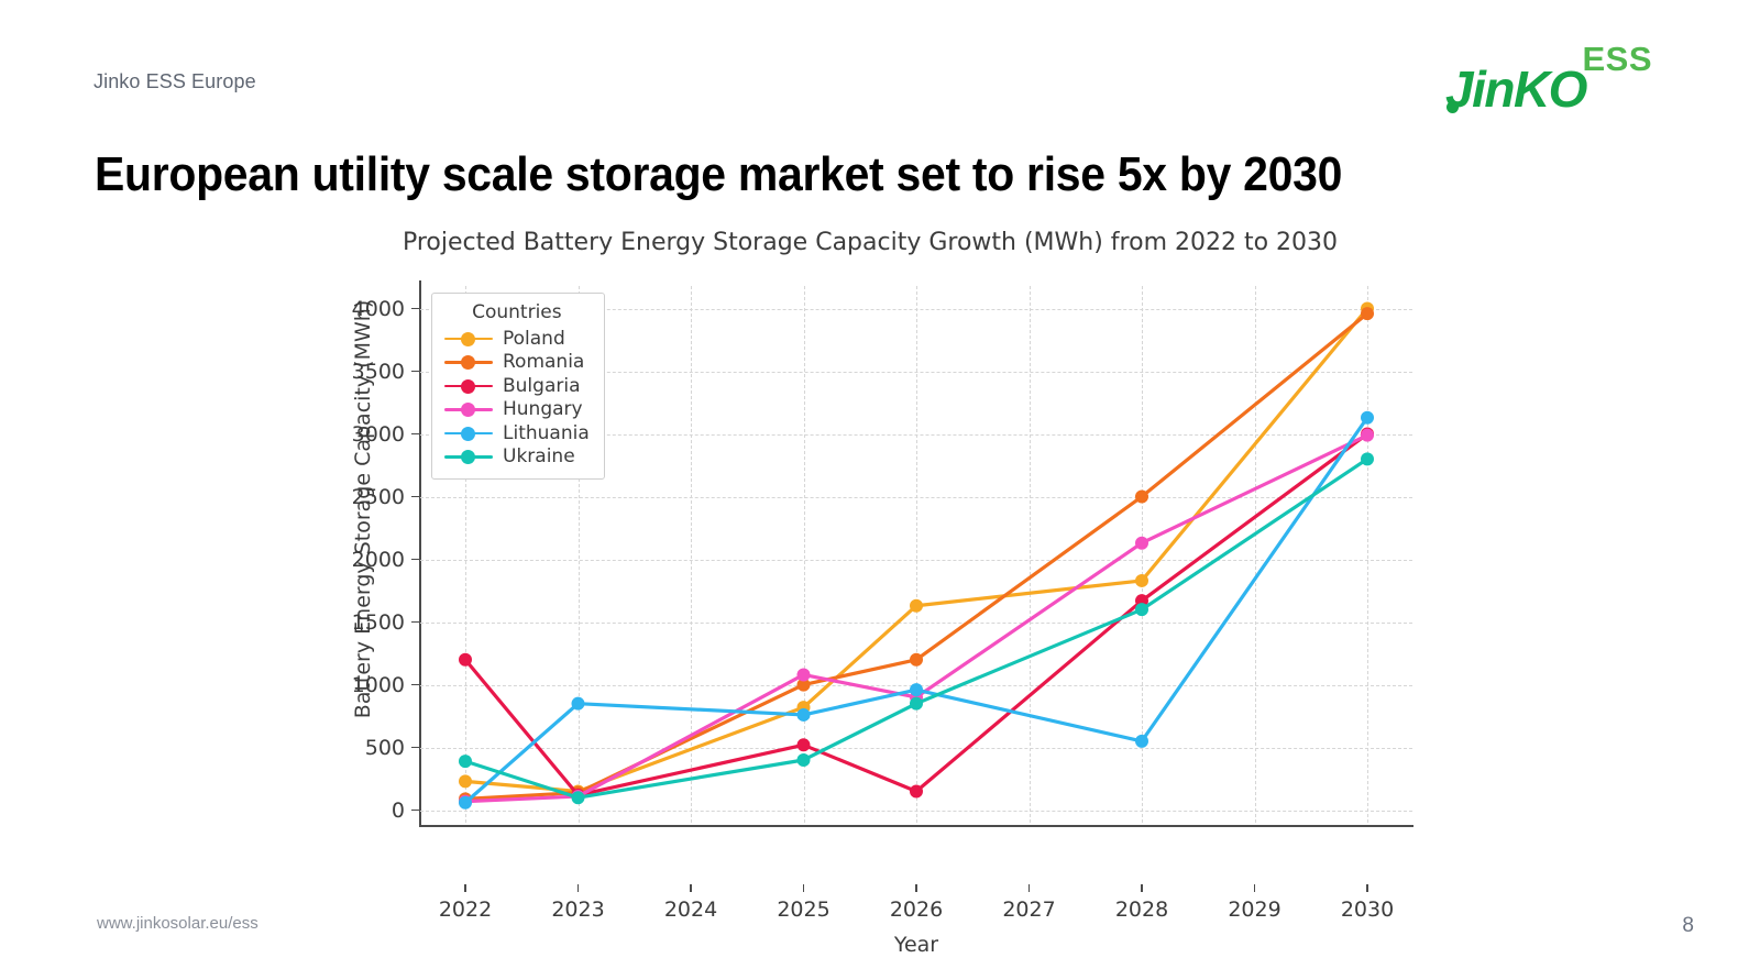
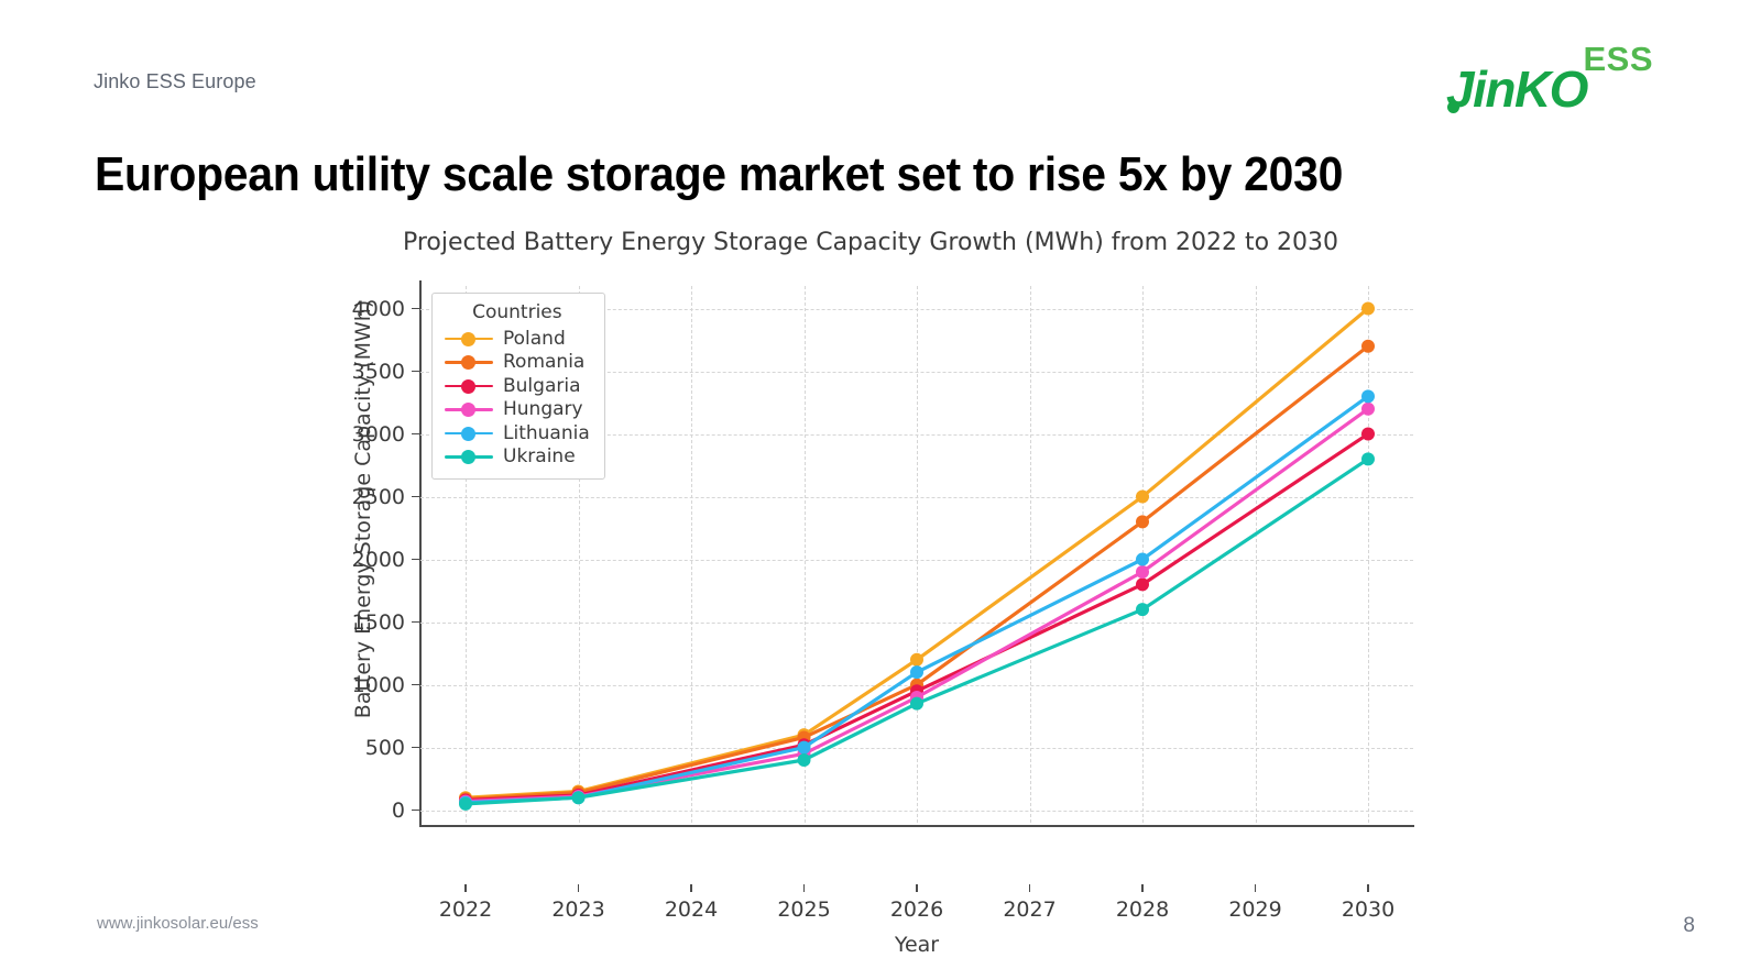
Poland/2022: 230 -> 100
Bulgaria/2022: 1200 -> 80
Ukraine/2022: 390 -> 50
Lithuania/2023: 850 -> 100
Poland/2025: 820 -> 600
Romania/2025: 1000 -> 580
Hungary/2025: 1080 -> 450
Lithuania/2025: 760 -> 500
Poland/2026: 1630 -> 1200
Romania/2026: 1200 -> 1000
Bulgaria/2026: 150 -> 950
Lithuania/2026: 960 -> 1100
Poland/2028: 1830 -> 2500
Romania/2028: 2500 -> 2300
Bulgaria/2028: 1670 -> 1800
Hungary/2028: 2130 -> 1900
Lithuania/2028: 550 -> 2000
Romania/2030: 3960 -> 3700
Hungary/2030: 2990 -> 3200
Lithuania/2030: 3130 -> 3300
